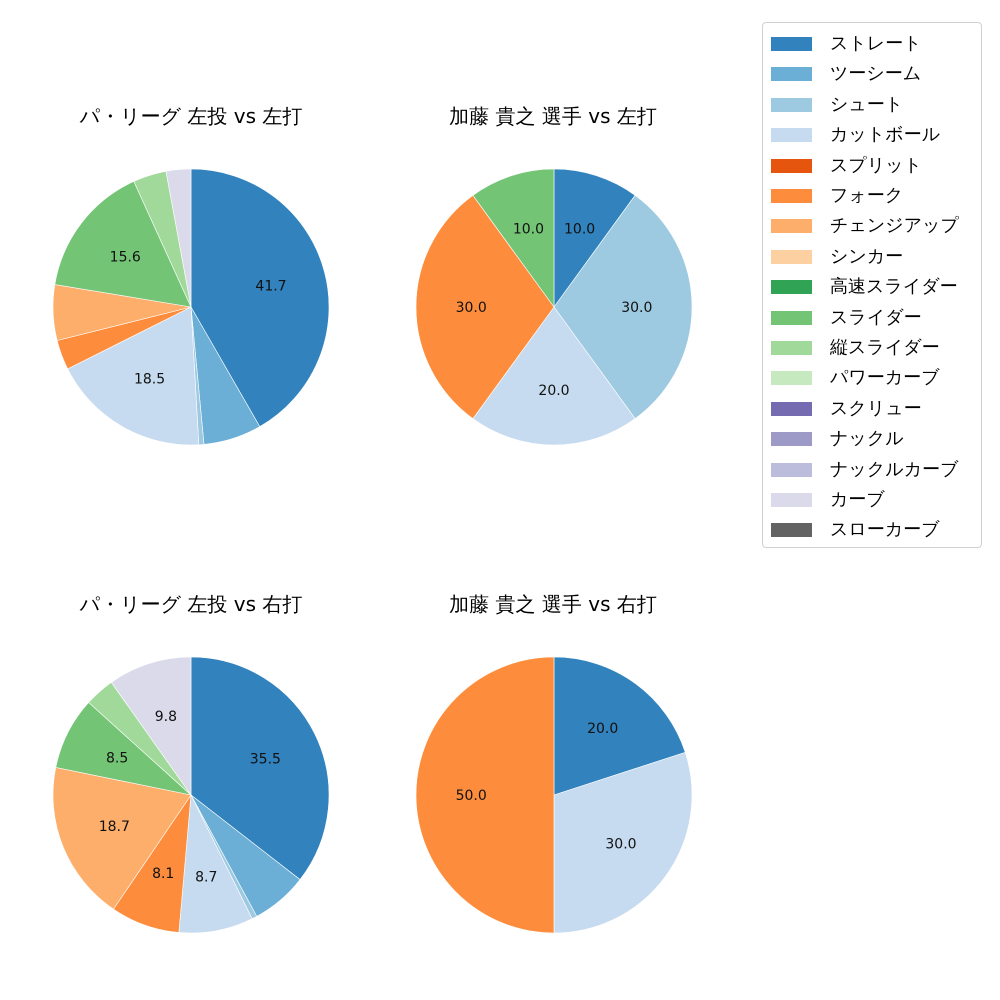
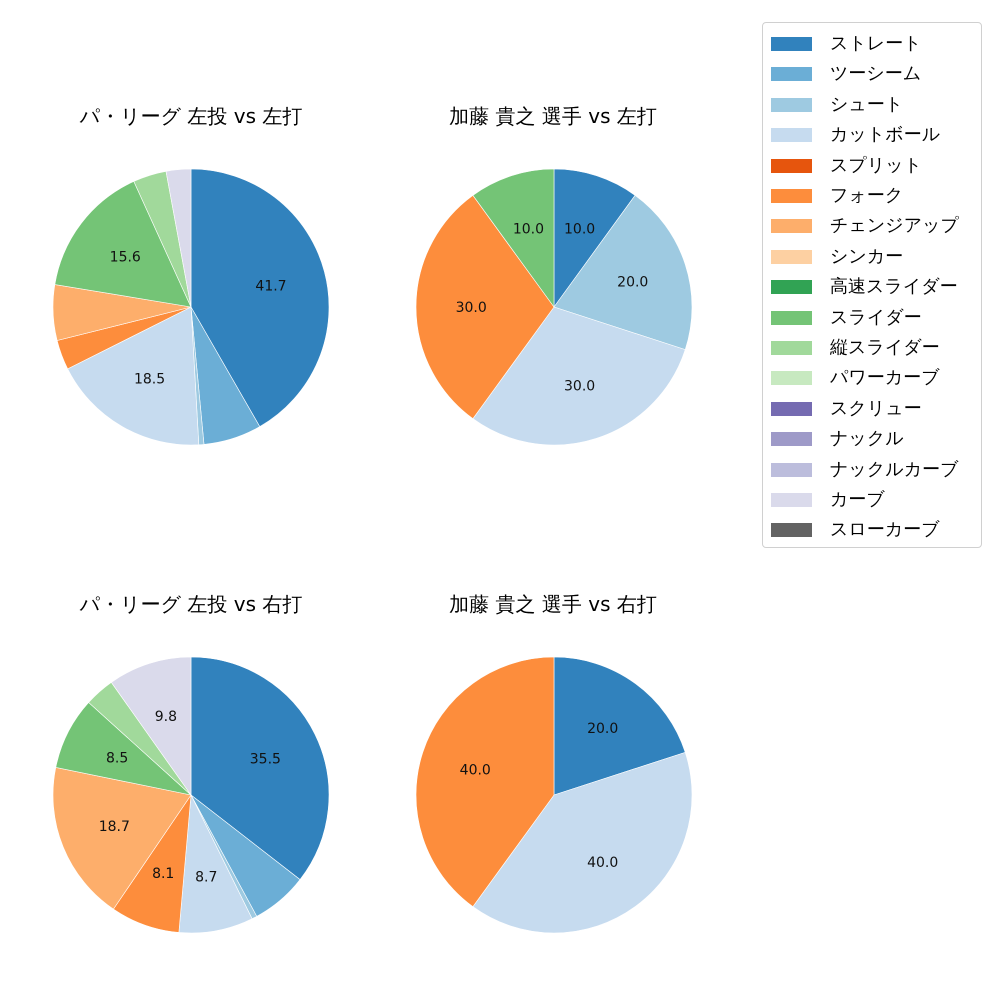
加藤 貴之 選手 vs 左打/シュート: 30.0 -> 20.0
加藤 貴之 選手 vs 左打/カットボール: 20.0 -> 30.0
加藤 貴之 選手 vs 右打/カットボール: 30.0 -> 40.0
加藤 貴之 選手 vs 右打/フォーク: 50.0 -> 40.0
